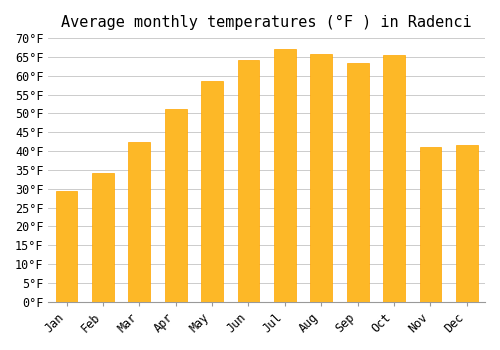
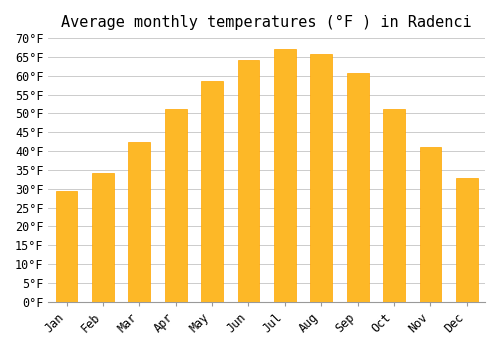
Sep: 63.5°F -> 60.8°F
Oct: 65.5°F -> 51.3°F
Dec: 41.5°F -> 32.9°F
